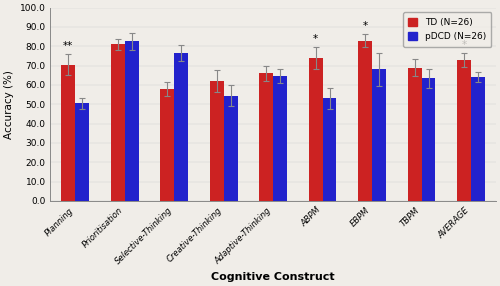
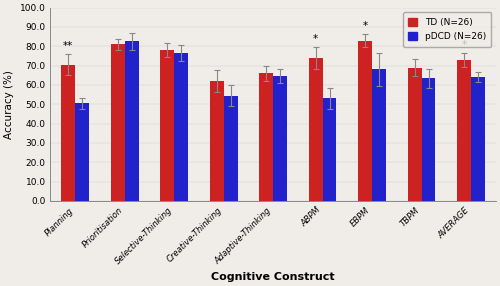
TD (N=26)/Selective-Thinking: 58 -> 78
